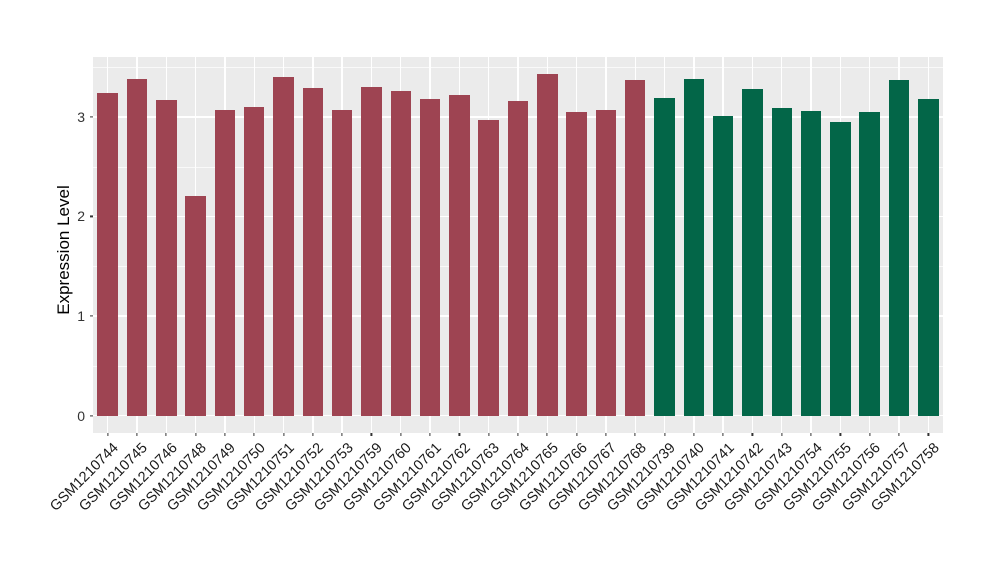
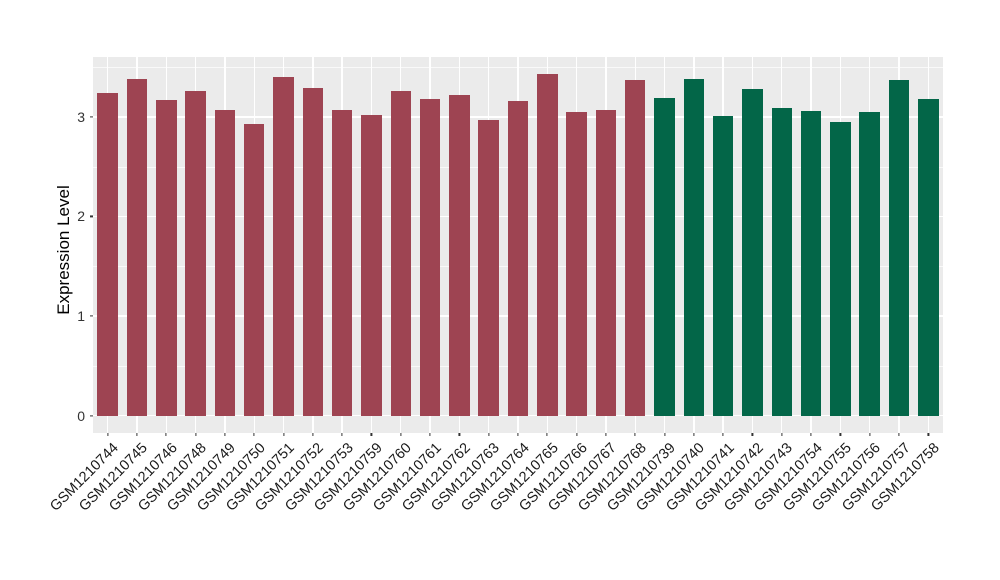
GSM1210748: 2.2 -> 3.3
GSM1210750: 3.1 -> 2.9
GSM1210759: 3.3 -> 3.0
